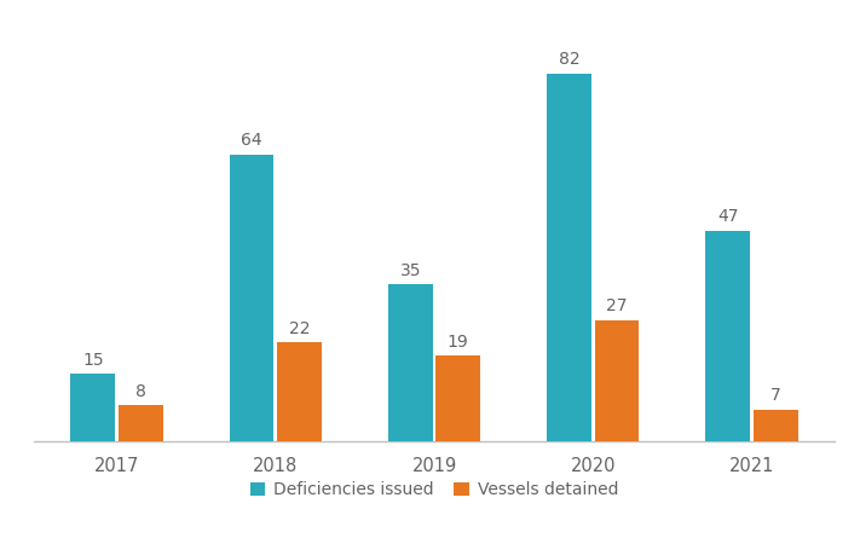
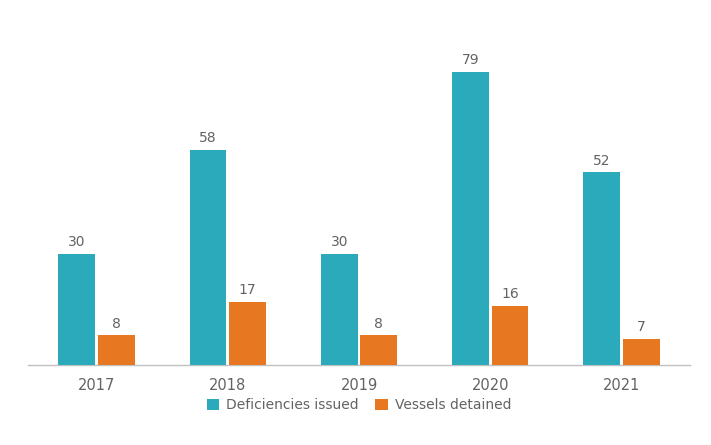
Deficiencies issued/2017: 15 -> 30
Deficiencies issued/2018: 64 -> 58
Vessels detained/2018: 22 -> 17
Deficiencies issued/2019: 35 -> 30
Vessels detained/2019: 19 -> 8
Deficiencies issued/2020: 82 -> 79
Vessels detained/2020: 27 -> 16
Deficiencies issued/2021: 47 -> 52
